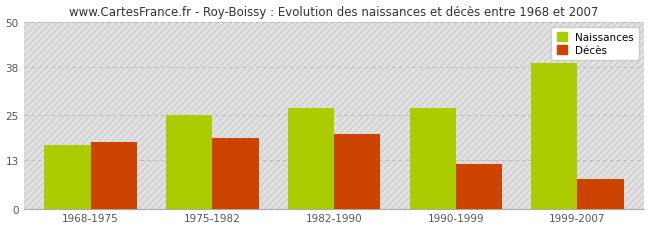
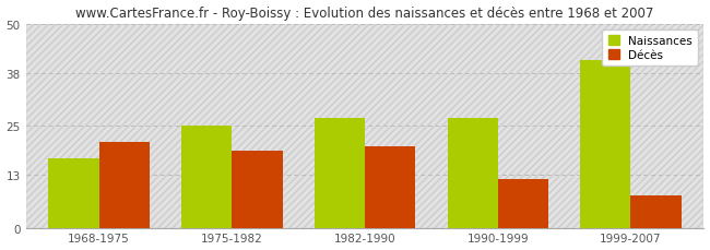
Décès/1968-1975: 18 -> 21
Naissances/1999-2007: 39 -> 41
